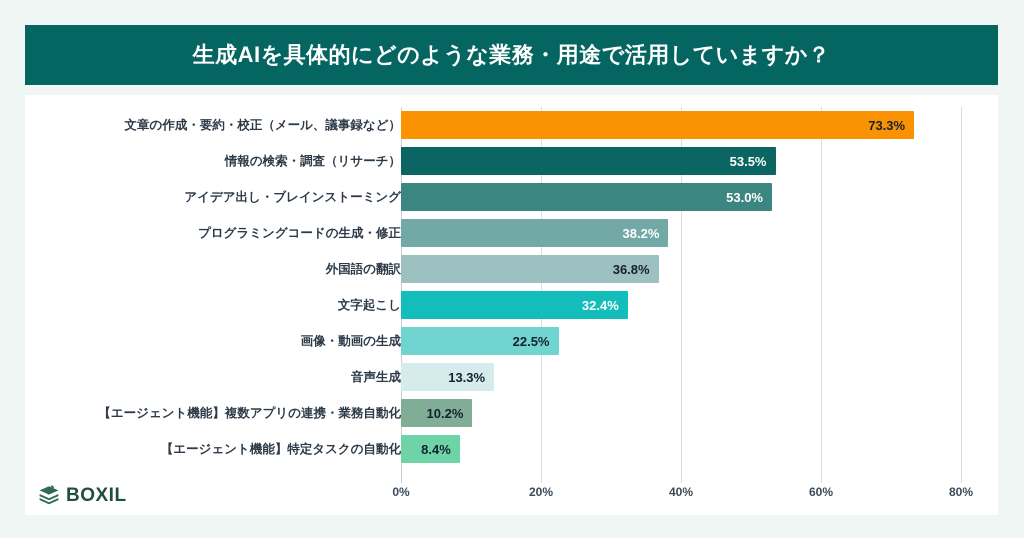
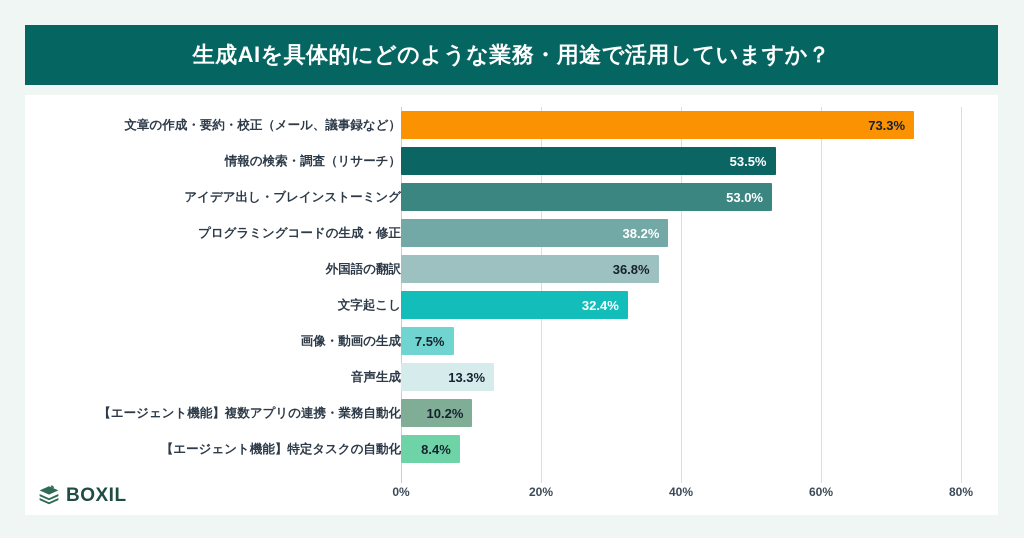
画像・動画の生成: 22.5% -> 7.5%
